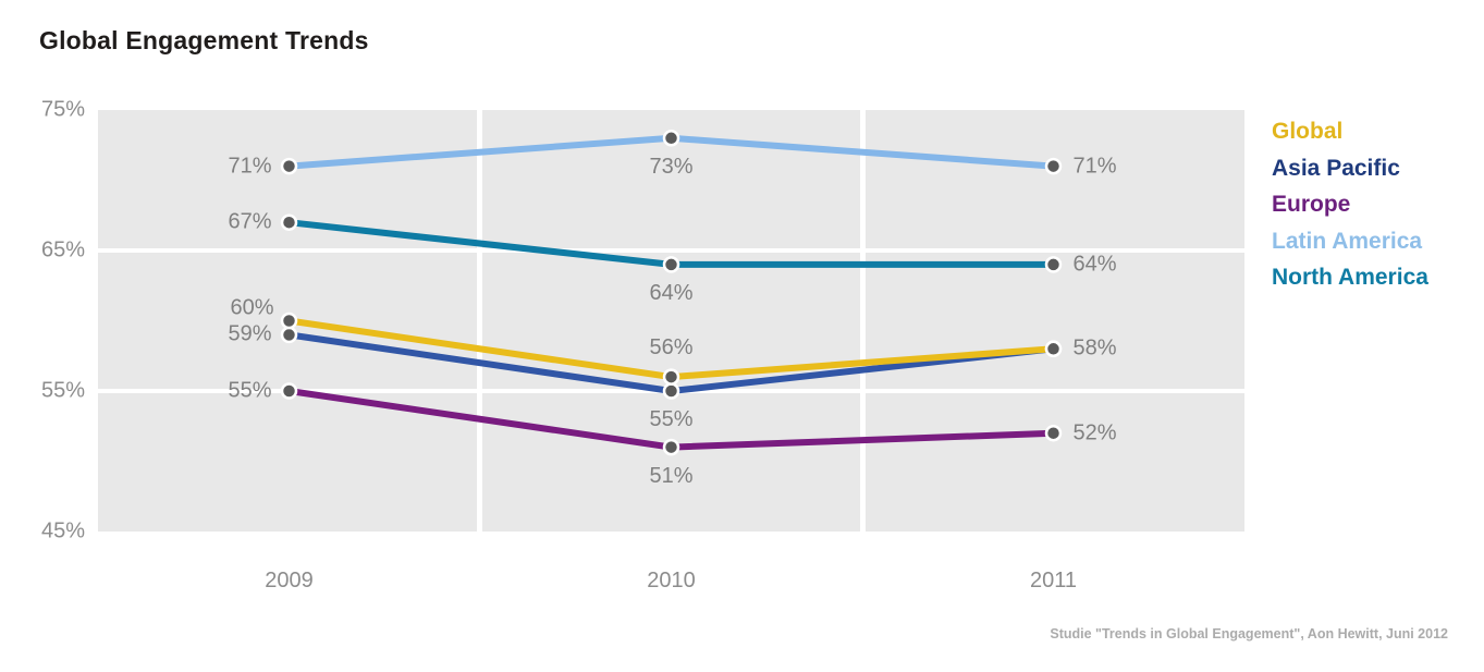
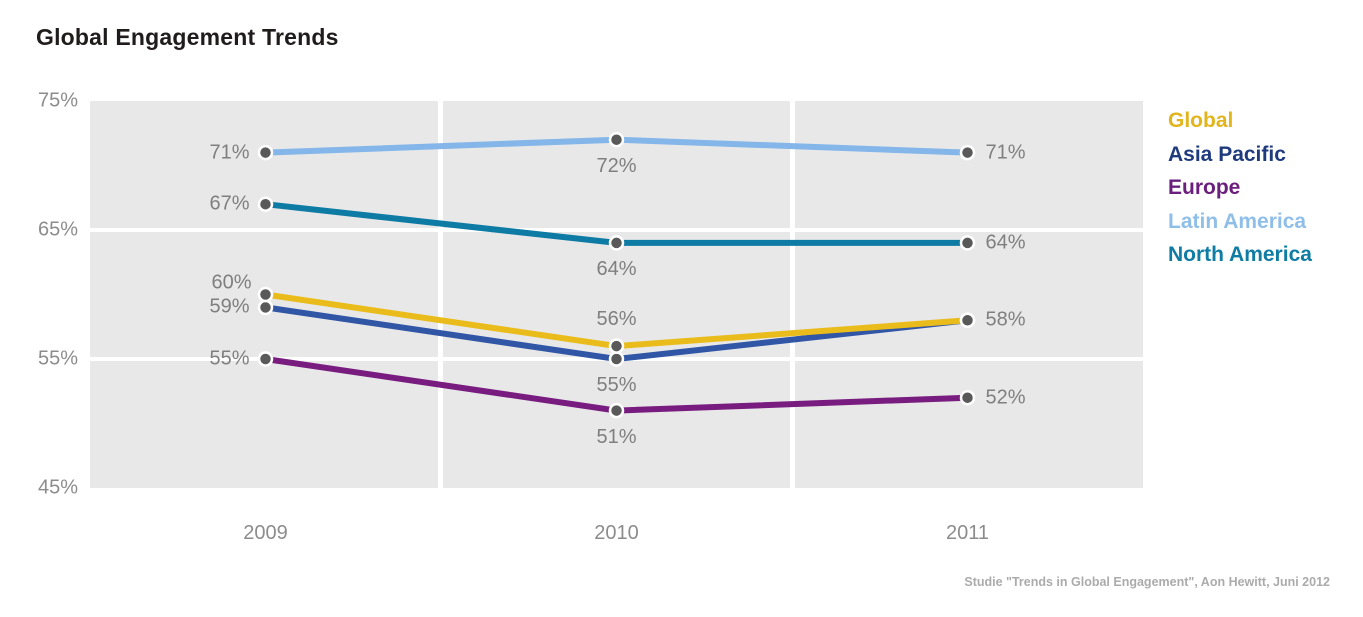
Latin America/2010: 73% -> 72%
